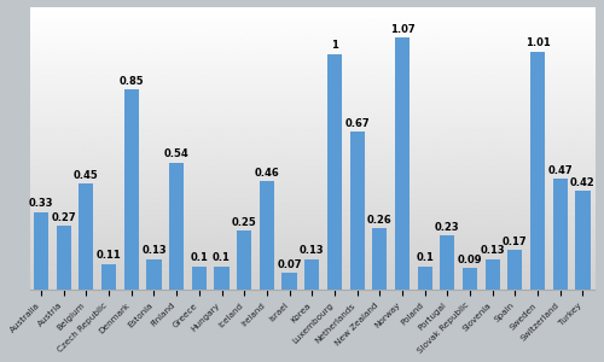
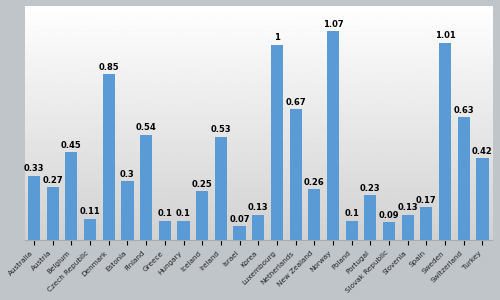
Estonia: 0.13 -> 0.3
Ireland: 0.46 -> 0.53
Switzerland: 0.47 -> 0.63
